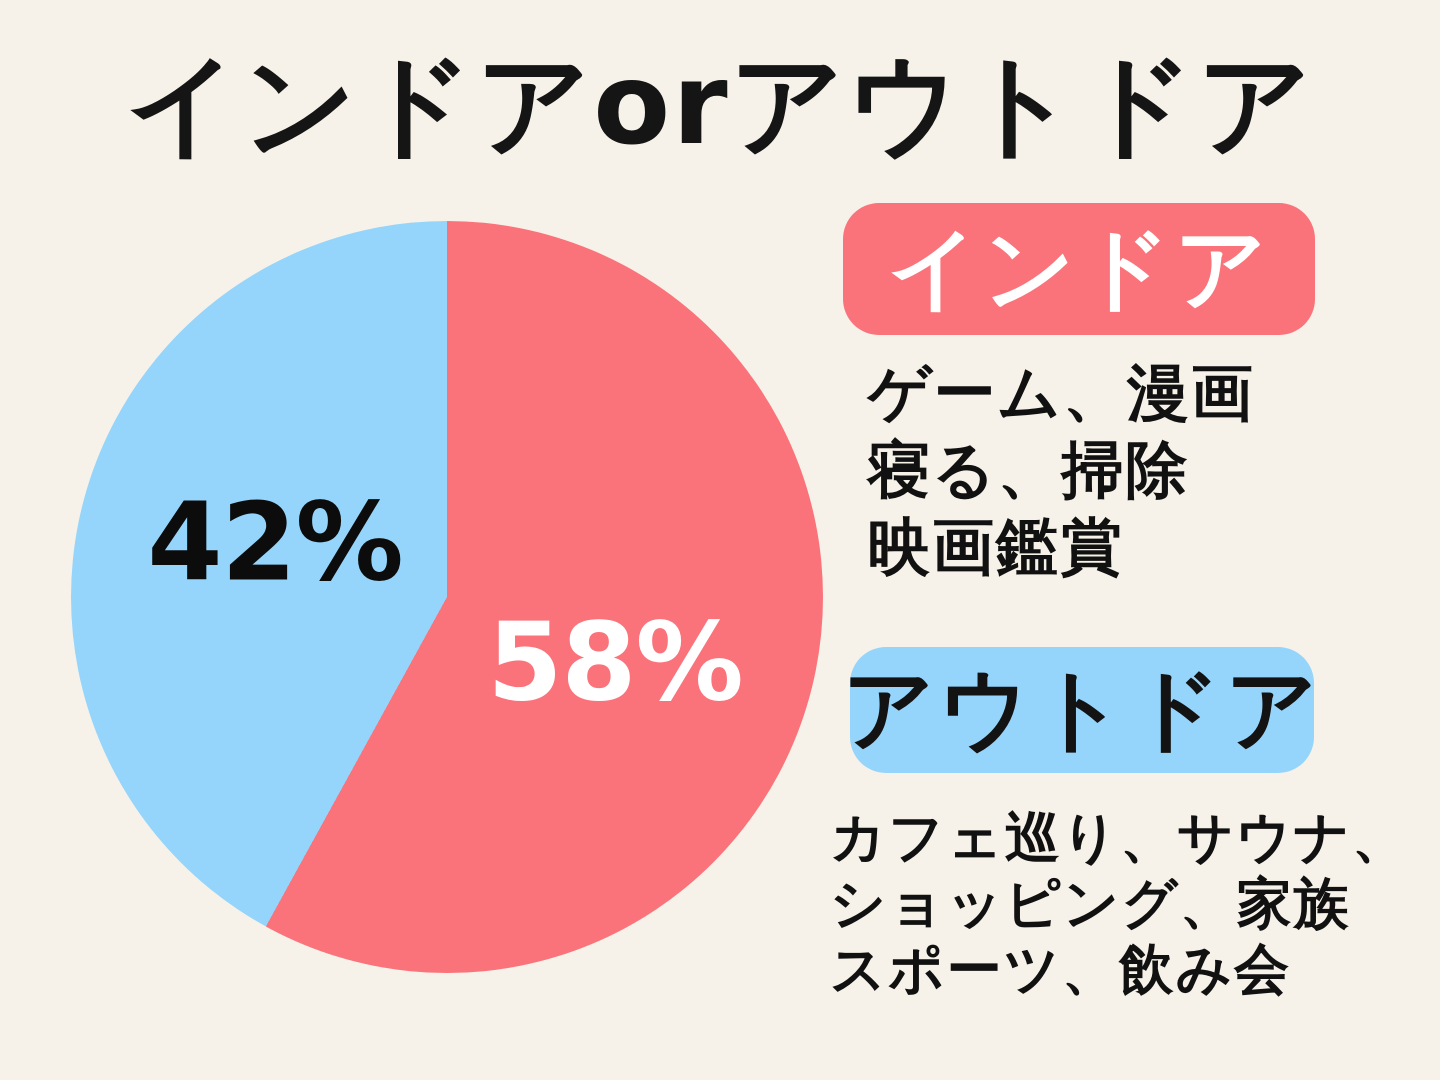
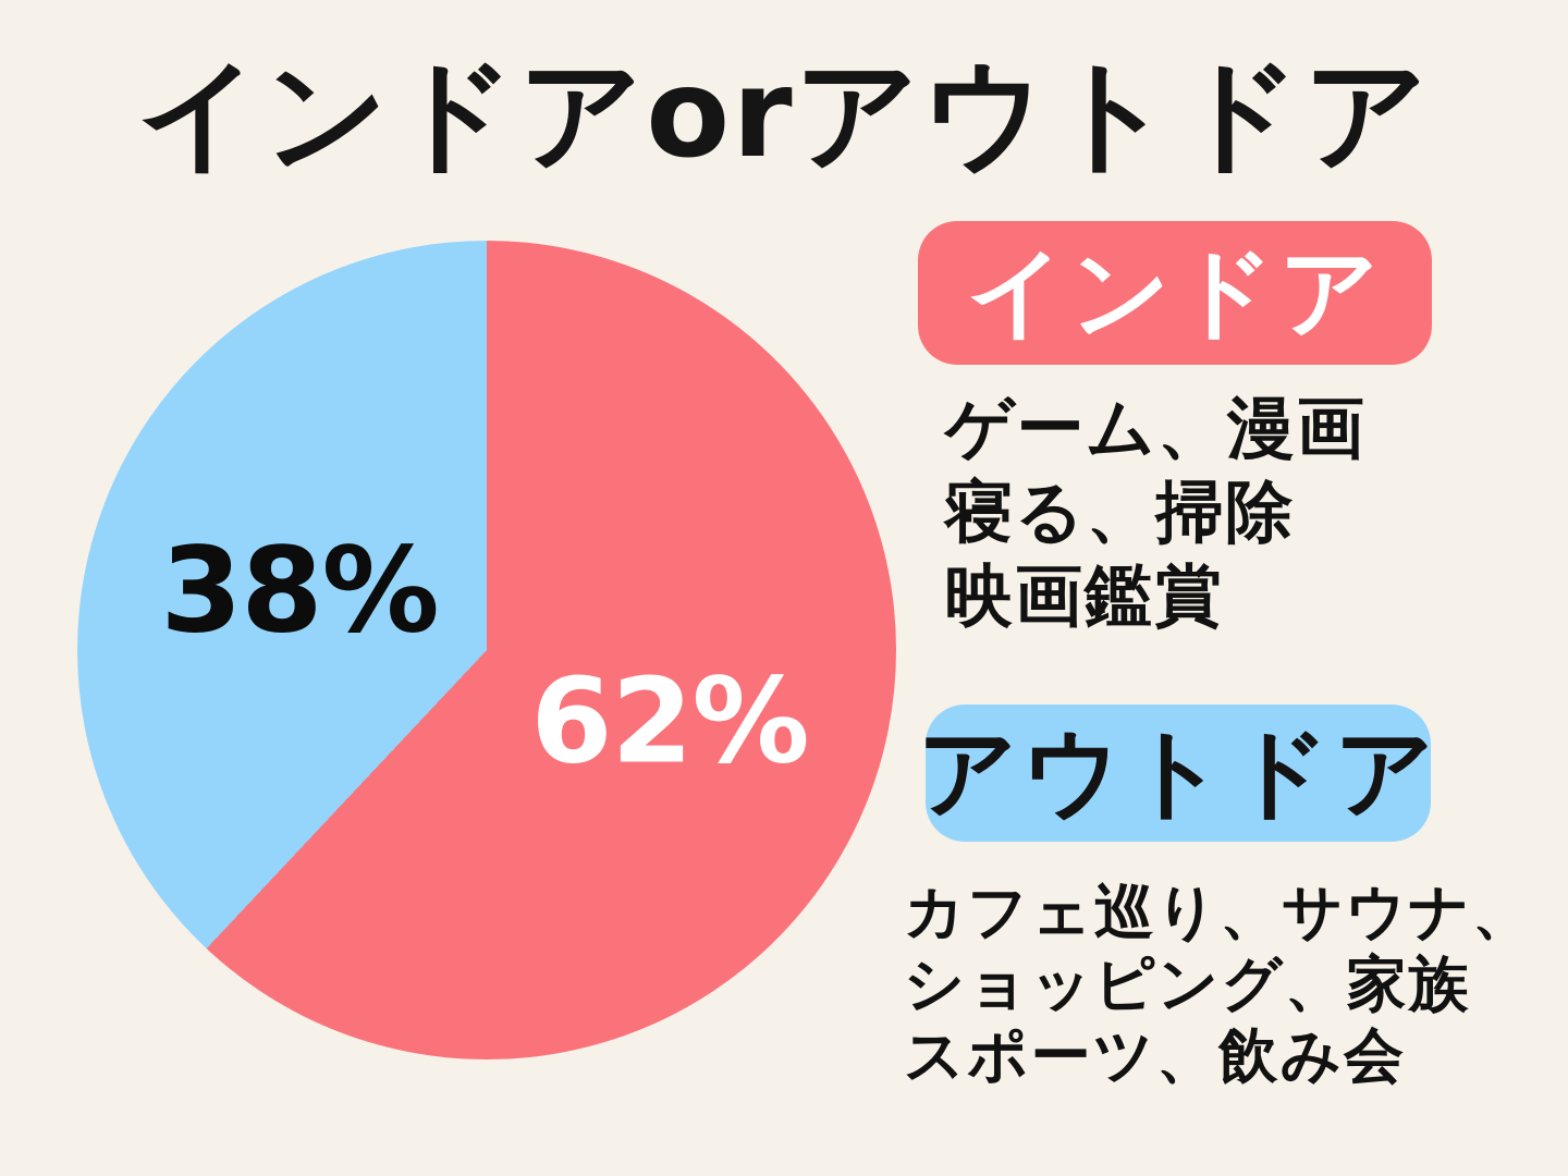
インドア: 58% -> 62%
アウトドア: 42% -> 38%
